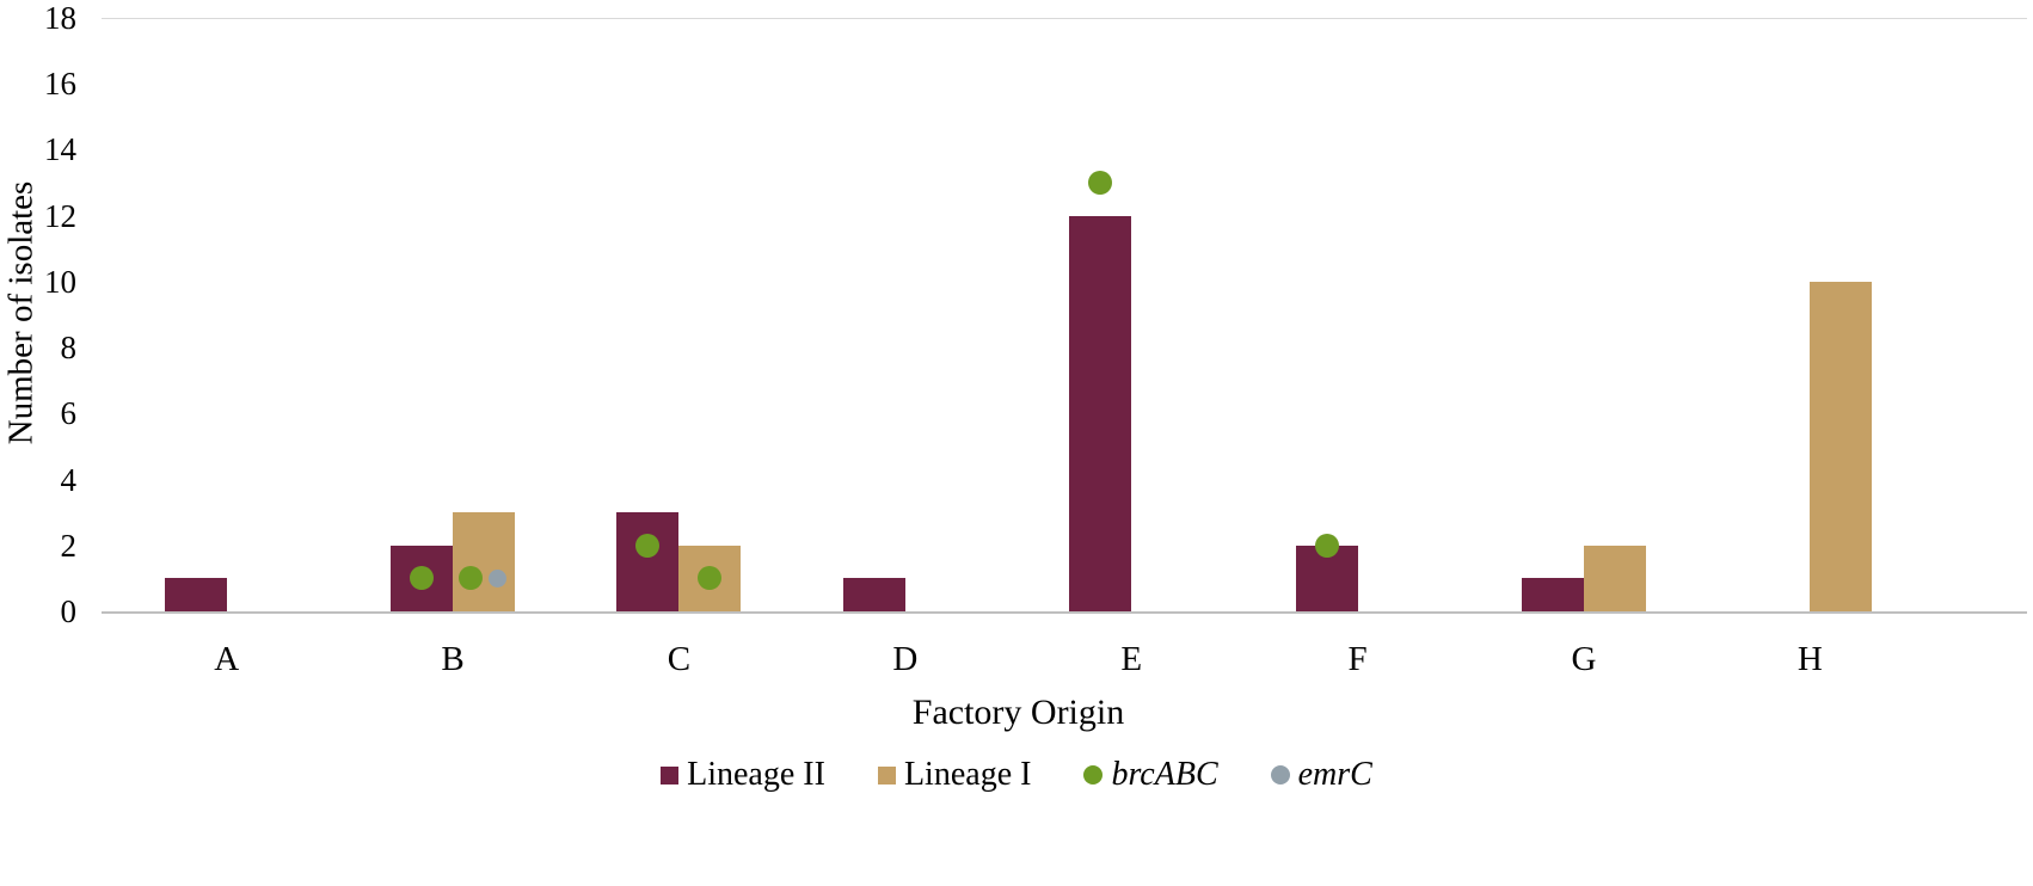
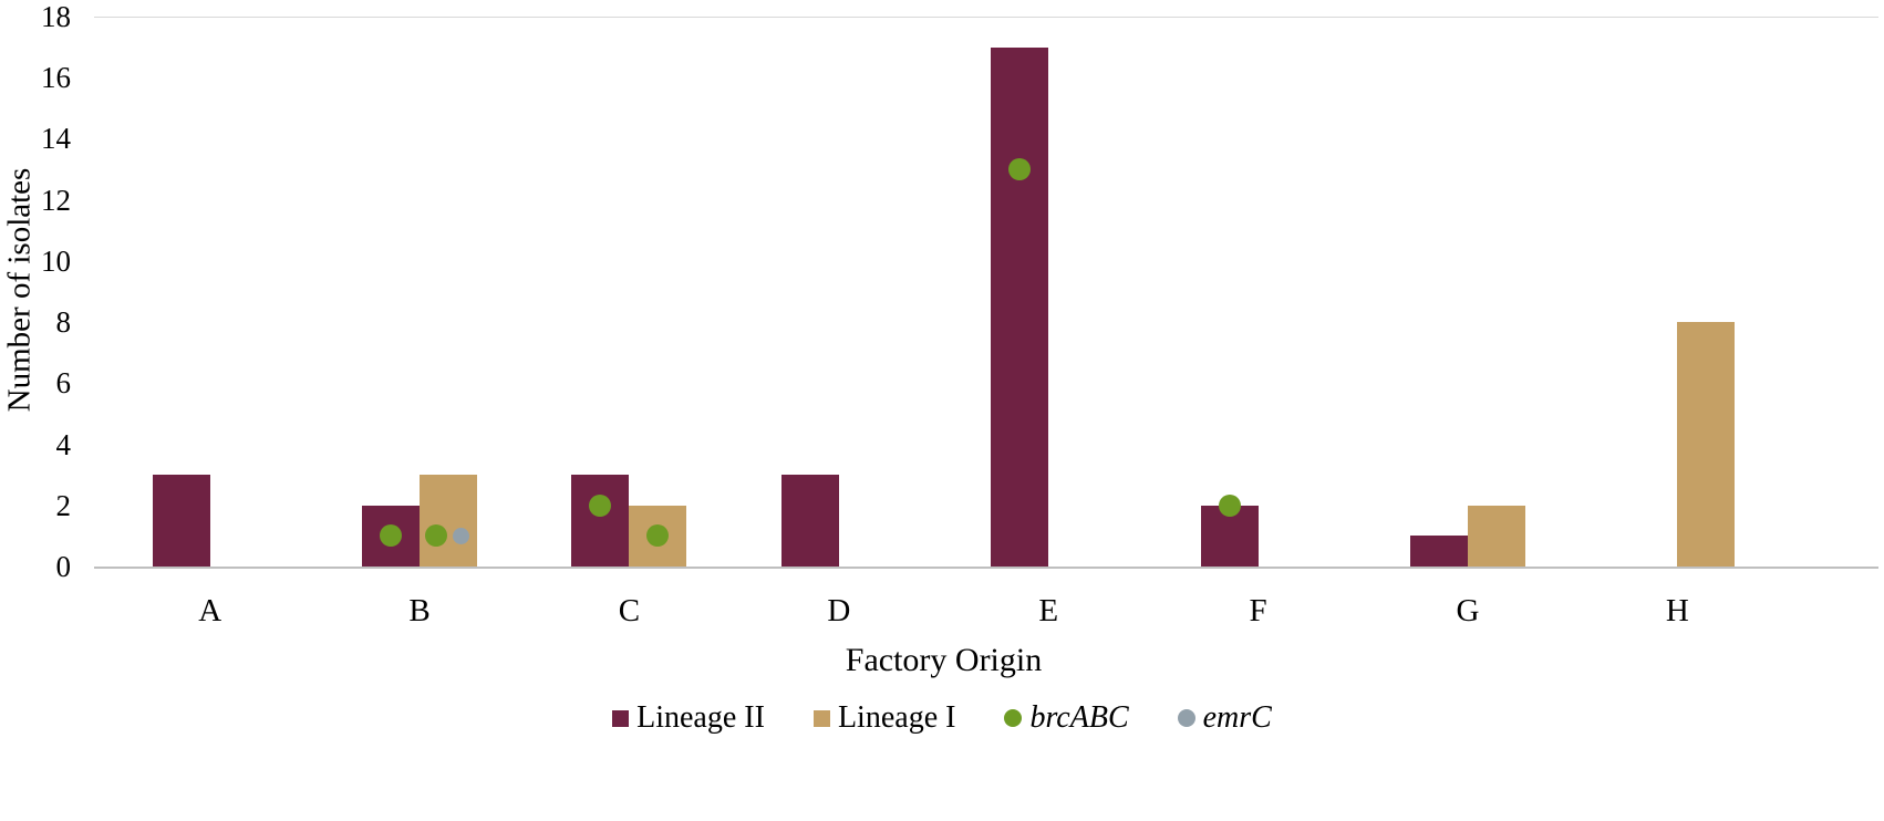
Lineage II/A: 1 -> 3
Lineage II/D: 1 -> 3
Lineage II/E: 12 -> 17
Lineage I/H: 10 -> 8
